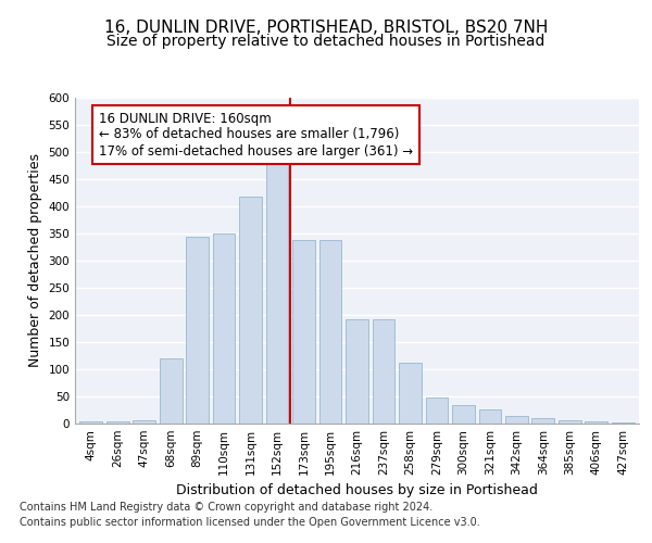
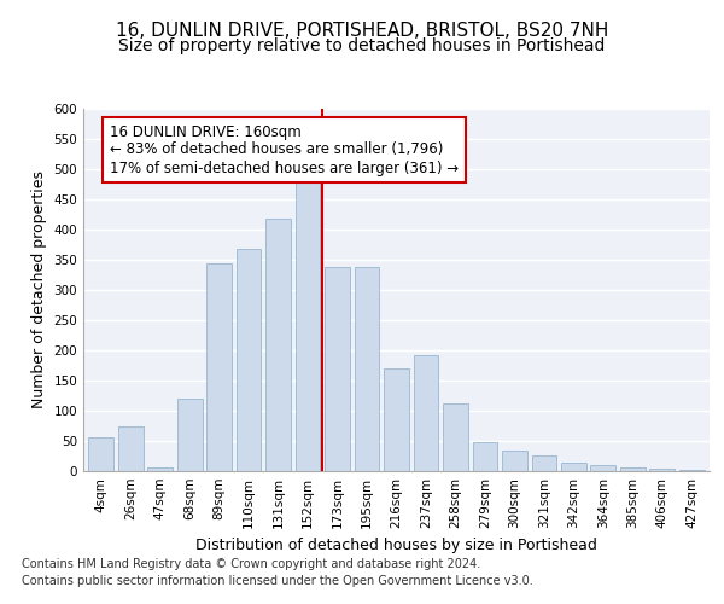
4sqm: 4 -> 56
26sqm: 5 -> 74
110sqm: 350 -> 368
216sqm: 193 -> 170
